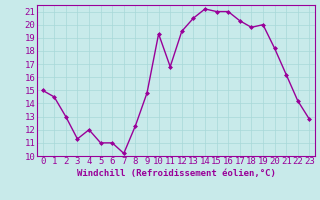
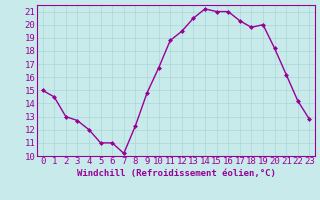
3: 11.3 -> 12.7
10: 19.3 -> 16.7
11: 16.8 -> 18.8
